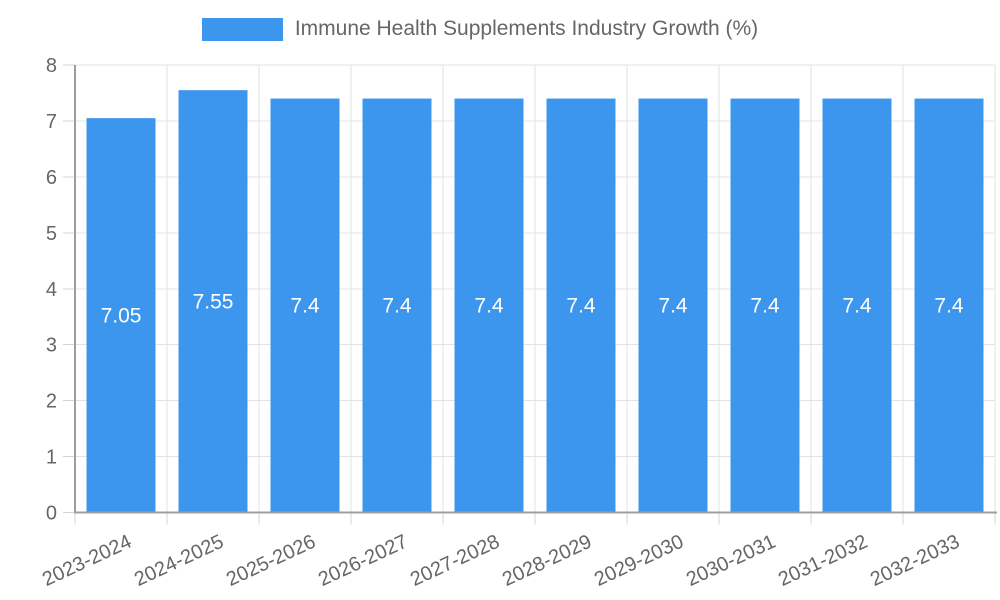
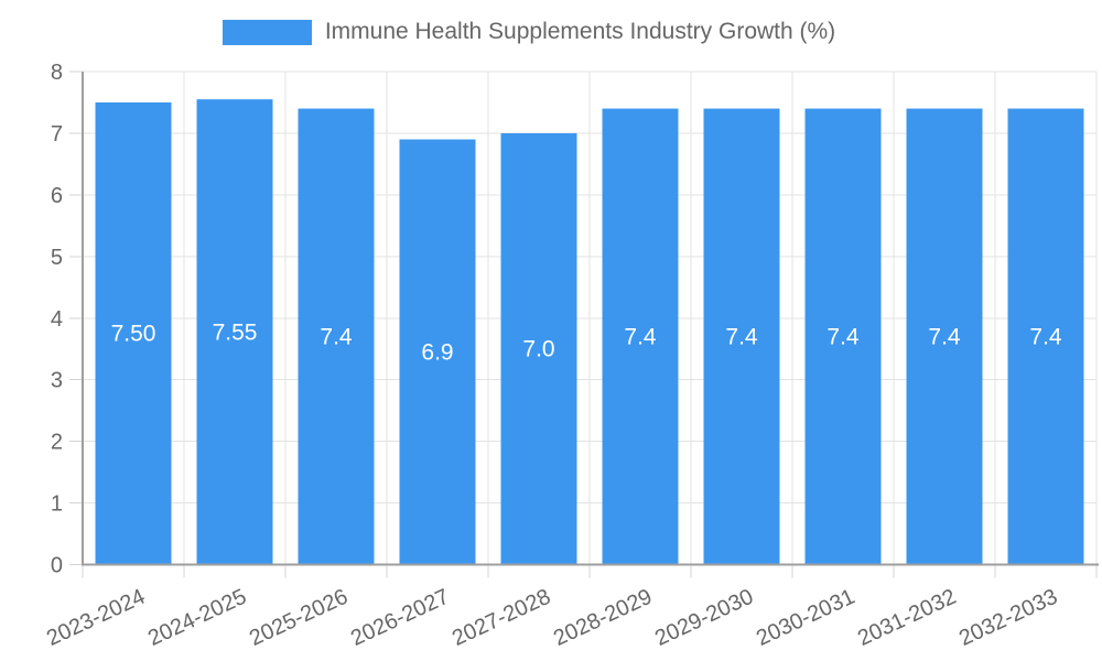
2023-2024: 7.05 -> 7.50
2026-2027: 7.4 -> 6.9
2027-2028: 7.4 -> 7.0
